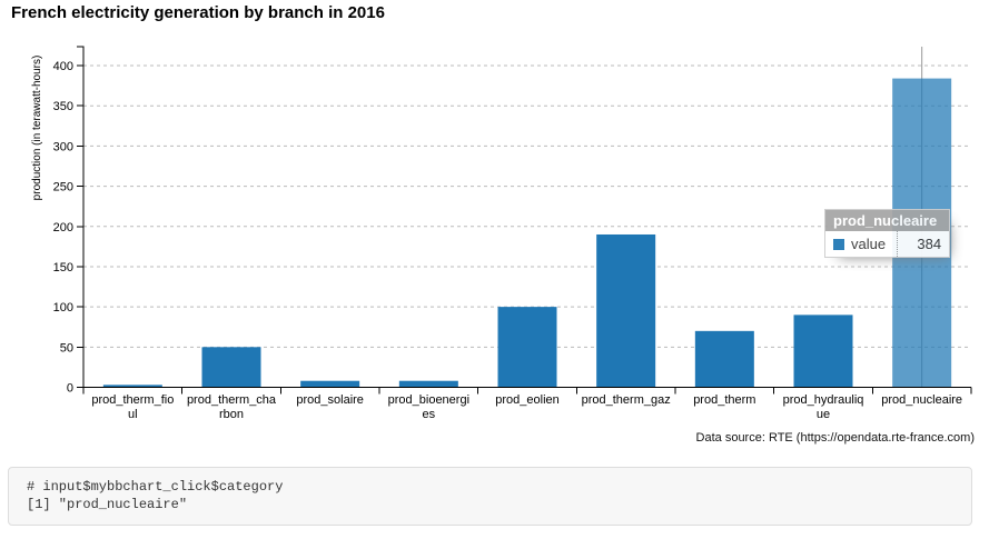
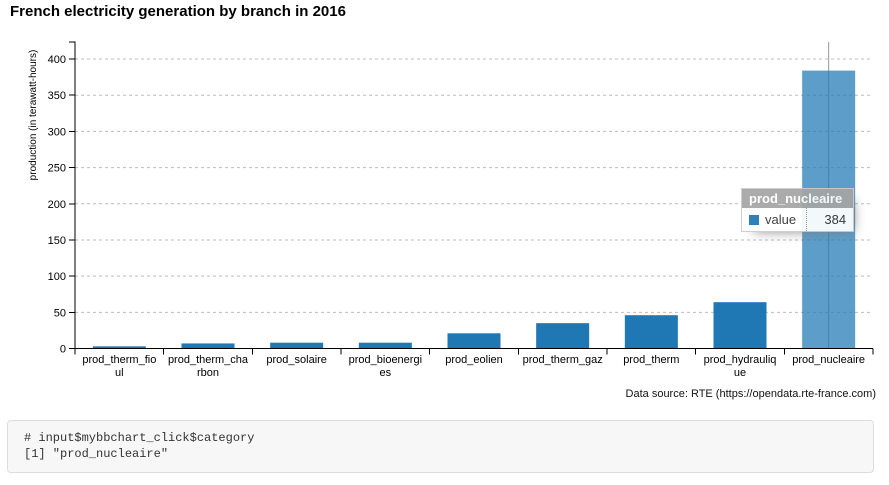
prod_therm_charbon: 50 -> 10
prod_eolien: 100 -> 20
prod_therm_gaz: 190 -> 40
prod_therm: 70 -> 50
prod_hydraulique: 90 -> 60
